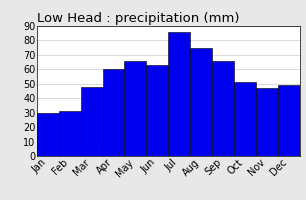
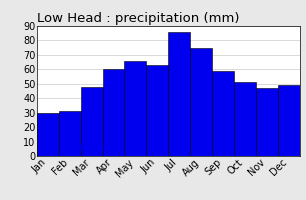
Sep: 66 -> 59
